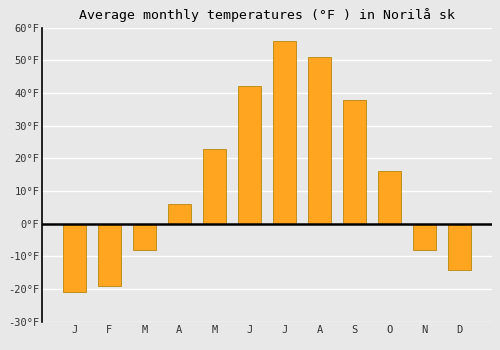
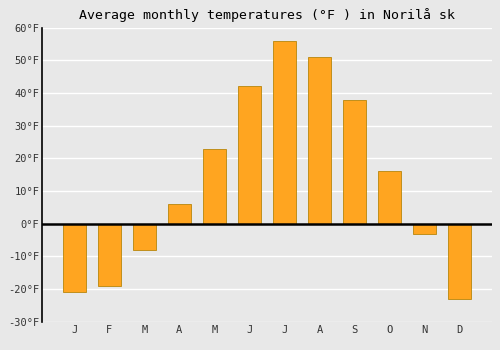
N: -8°F -> -3°F
D: -14°F -> -23°F
